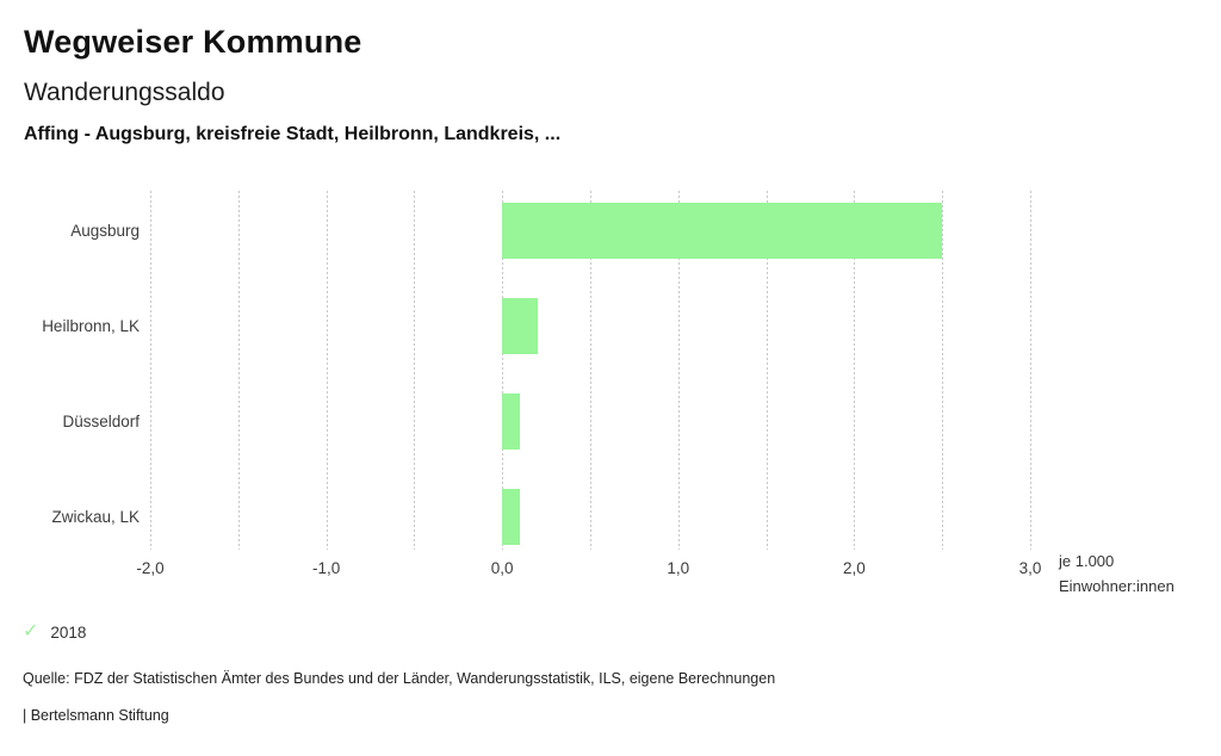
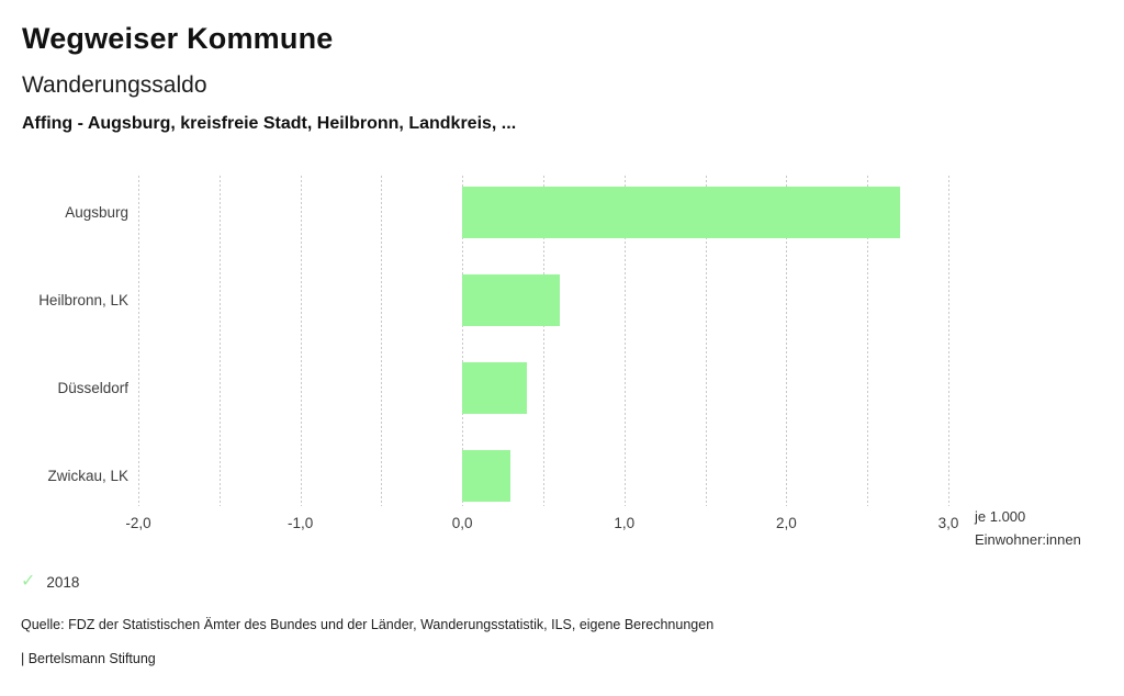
Augsburg: 2,5 -> 2,7
Heilbronn, LK: 0,2 -> 0,6
Düsseldorf: 0,1 -> 0,4
Zwickau, LK: 0,1 -> 0,3
